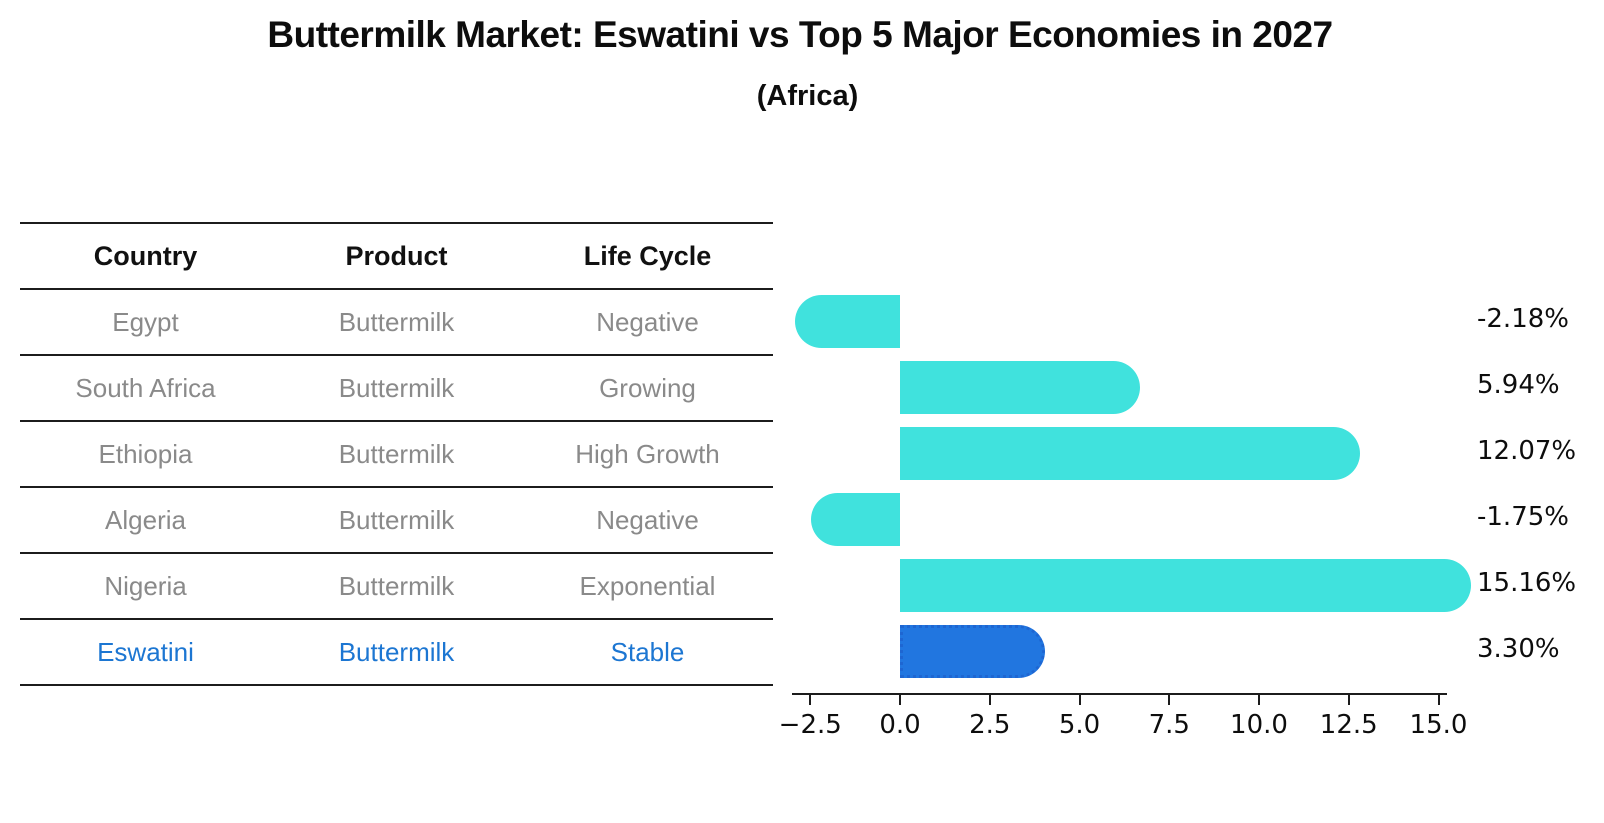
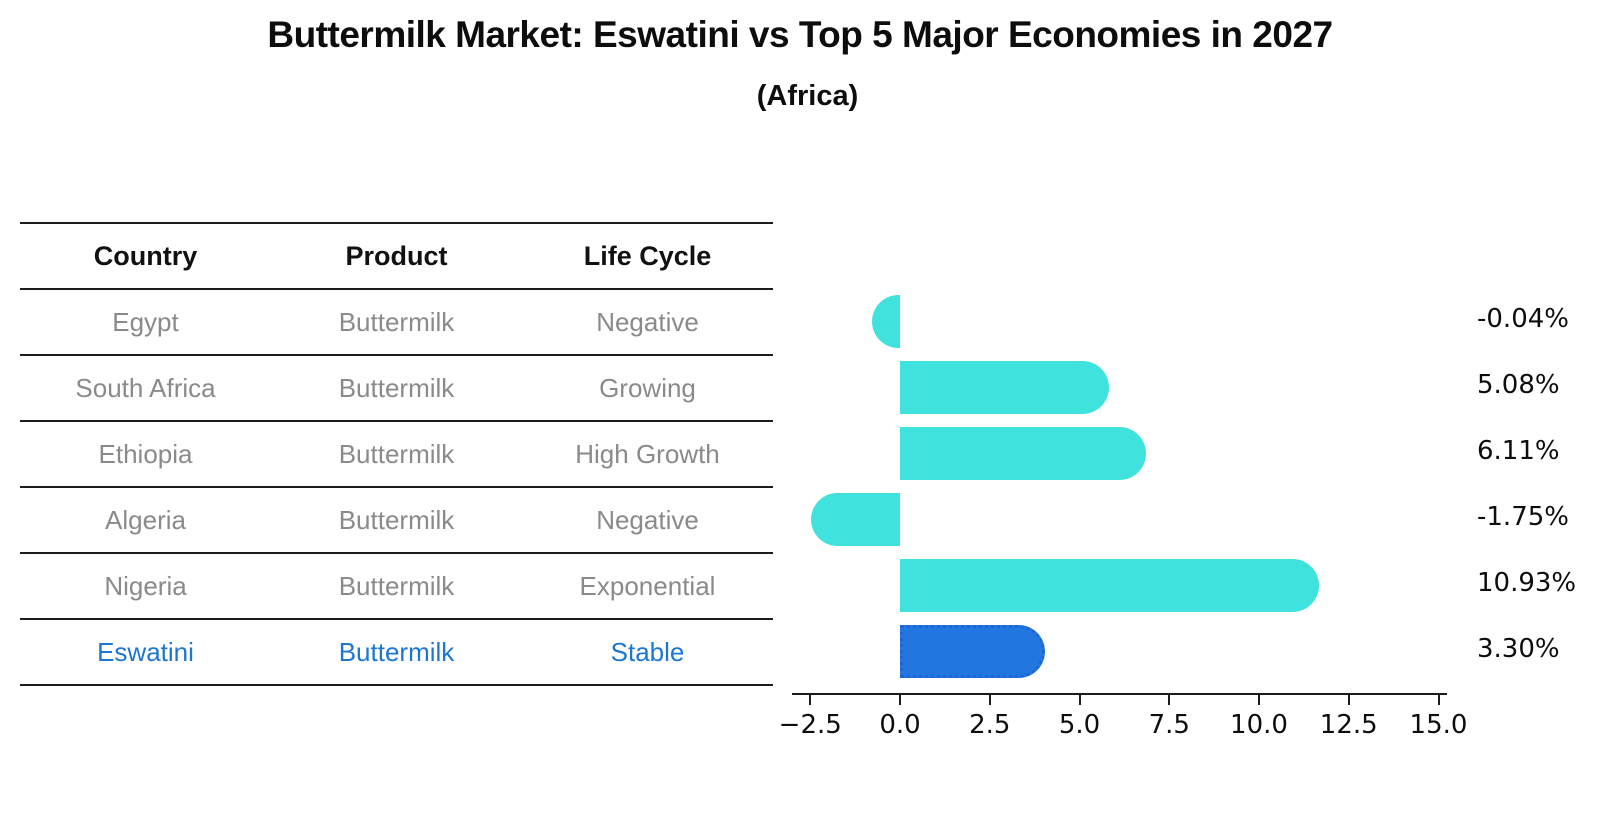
Egypt: -2.18% -> -0.04%
South Africa: 5.94% -> 5.08%
Ethiopia: 12.07% -> 6.11%
Nigeria: 15.16% -> 10.93%
